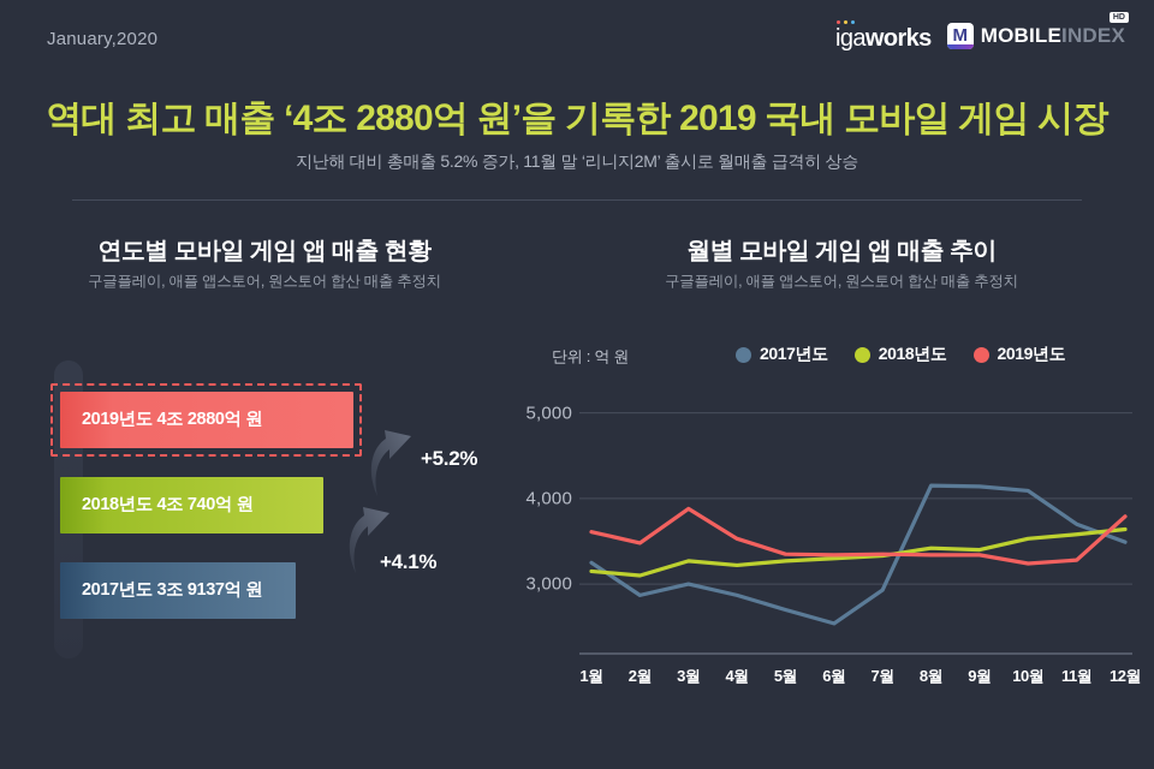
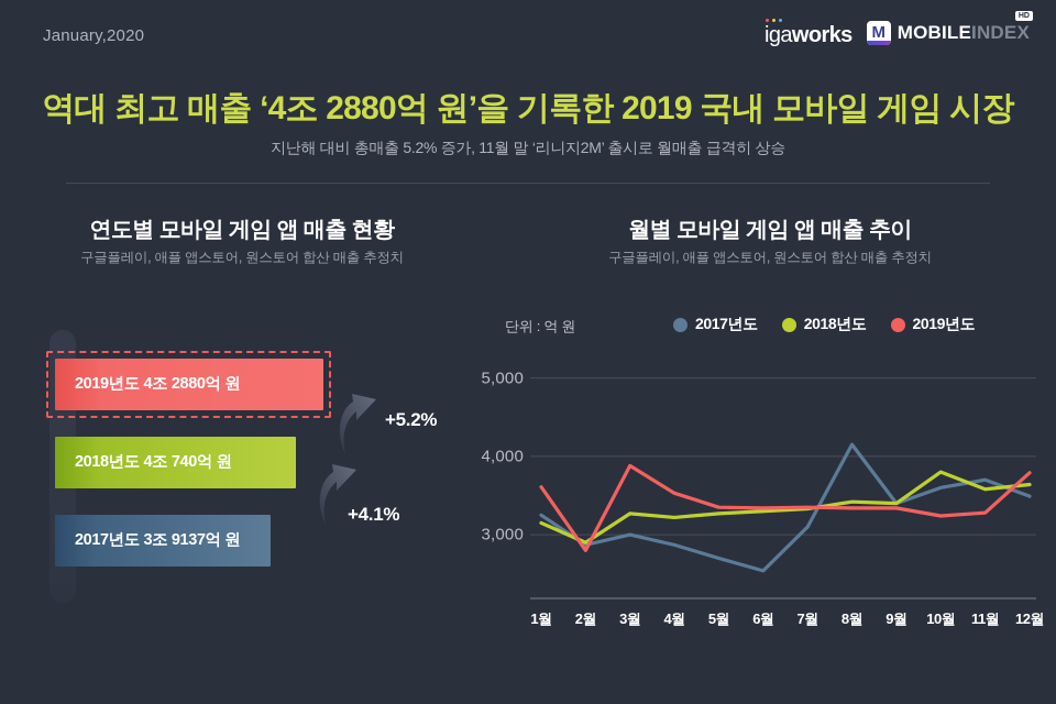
2018년도/2월: 3100 -> 2900
2019년도/2월: 3500 -> 2800
2017년도/7월: 2900 -> 3100
2017년도/9월: 4100 -> 3400
2017년도/10월: 4100 -> 3600
2018년도/10월: 3500 -> 3800
